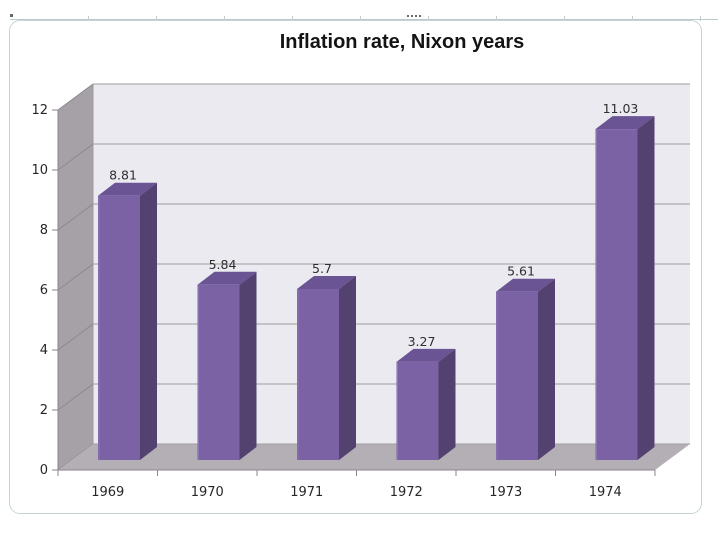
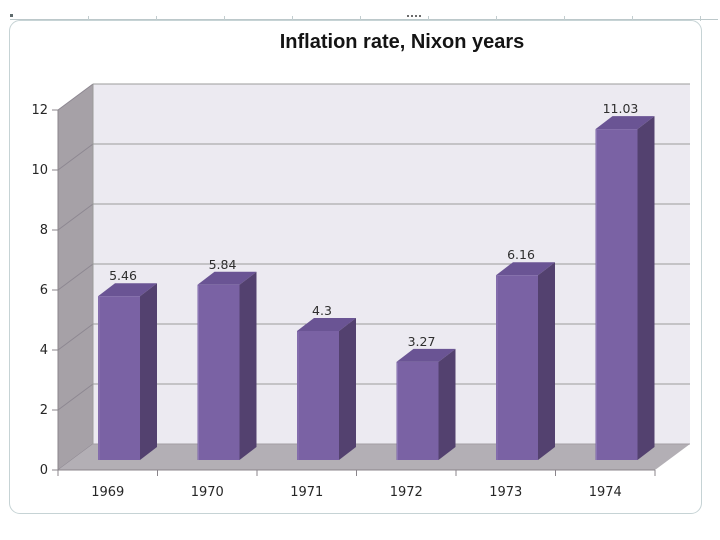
1969: 8.81 -> 5.46
1971: 5.7 -> 4.3
1973: 5.61 -> 6.16
